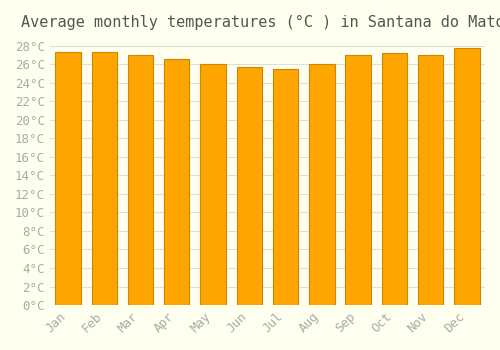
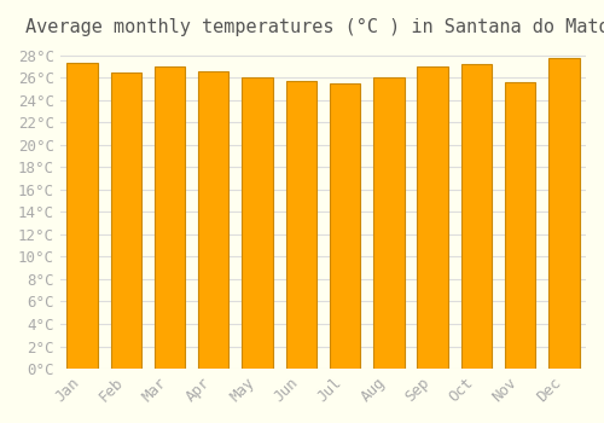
Feb: 27.3°C -> 26.4°C
Nov: 27.0°C -> 25.6°C
